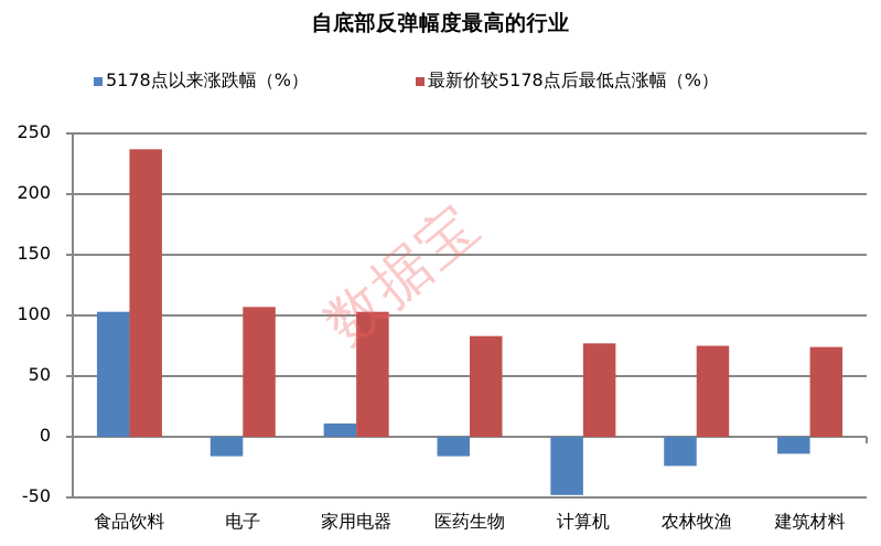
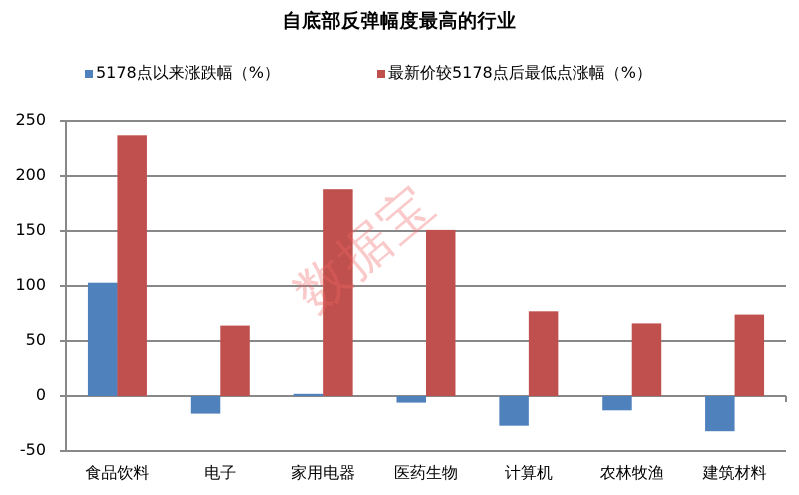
最新价较5178点后最低点涨幅（%）/电子: 107 -> 64
5178点以来涨跌幅（%）/家用电器: 11 -> 2
最新价较5178点后最低点涨幅（%）/家用电器: 103 -> 188
5178点以来涨跌幅（%）/医药生物: -16 -> -6
最新价较5178点后最低点涨幅（%）/医药生物: 83 -> 151
5178点以来涨跌幅（%）/计算机: -48 -> -27
5178点以来涨跌幅（%）/农林牧渔: -24 -> -13
最新价较5178点后最低点涨幅（%）/农林牧渔: 75 -> 66
5178点以来涨跌幅（%）/建筑材料: -14 -> -32
